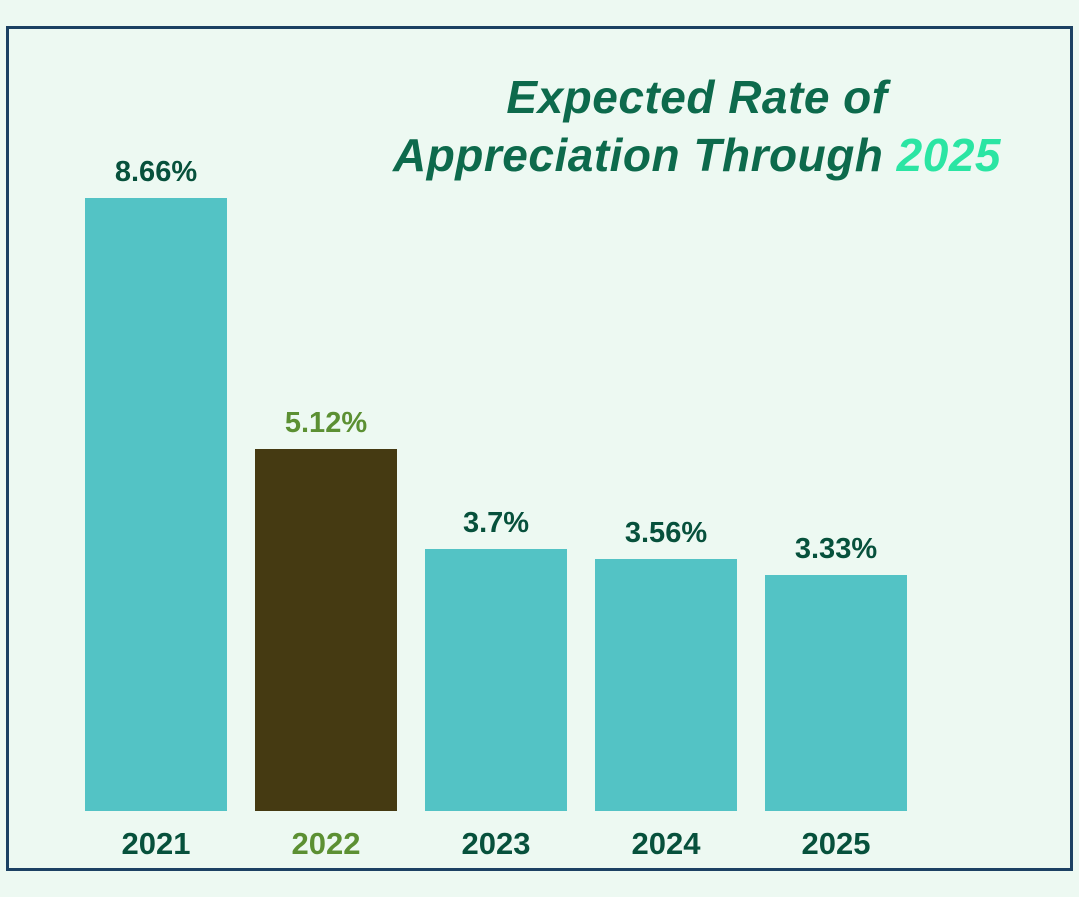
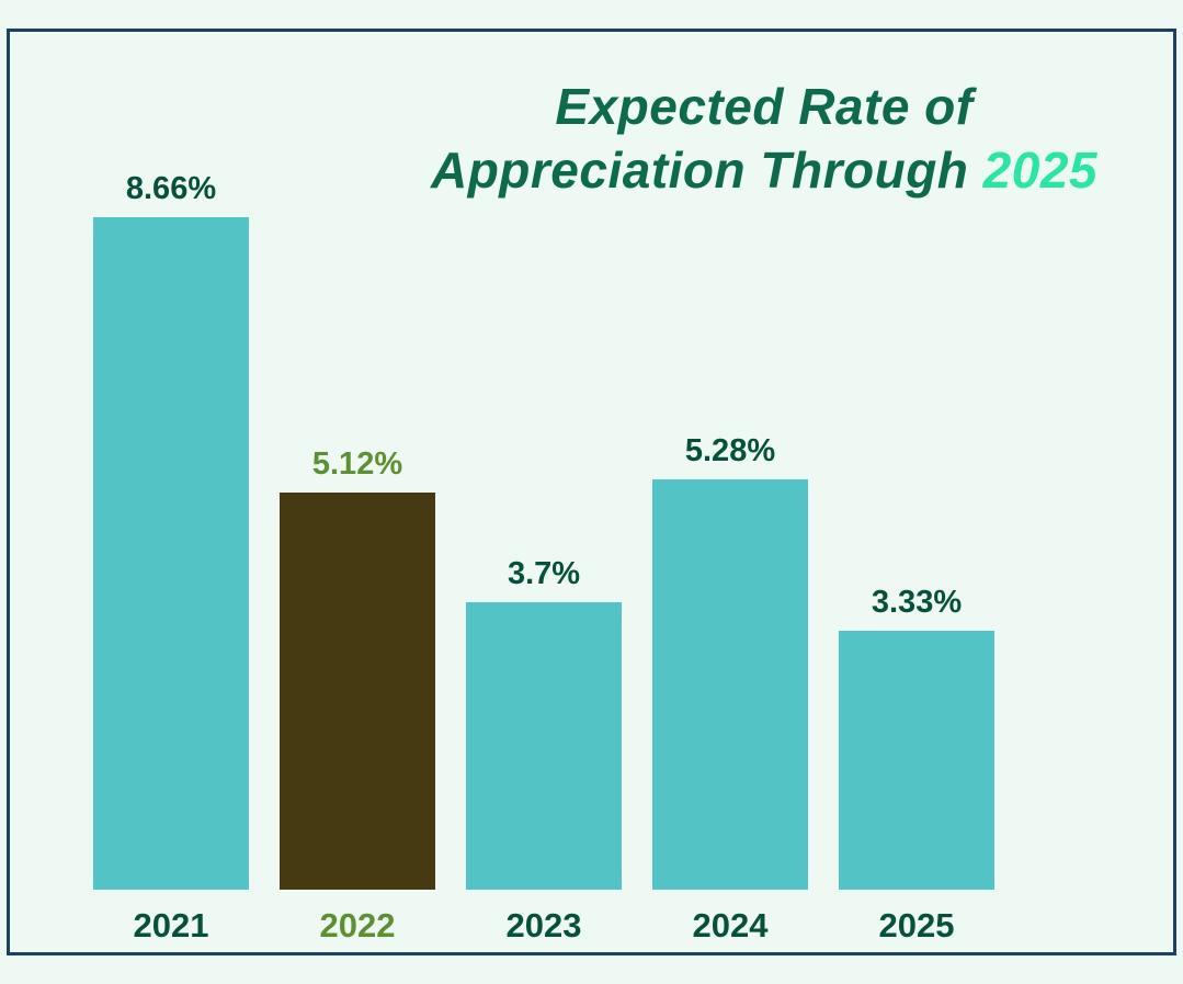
2024: 3.56% -> 5.28%
